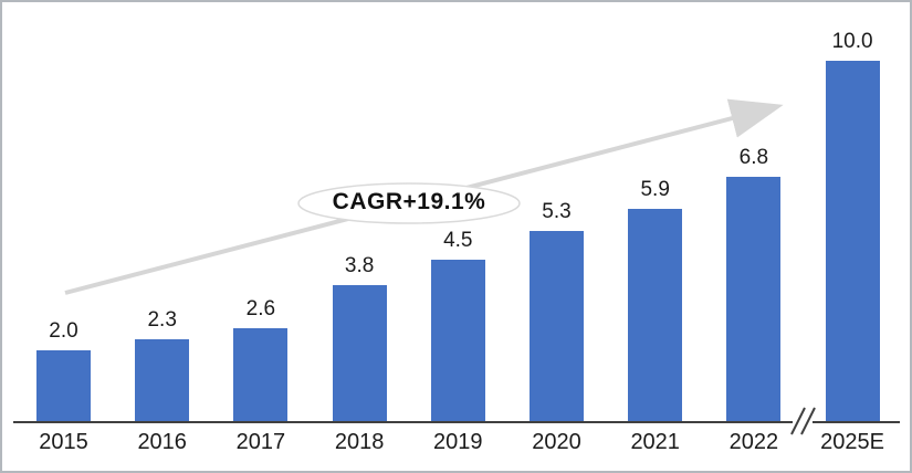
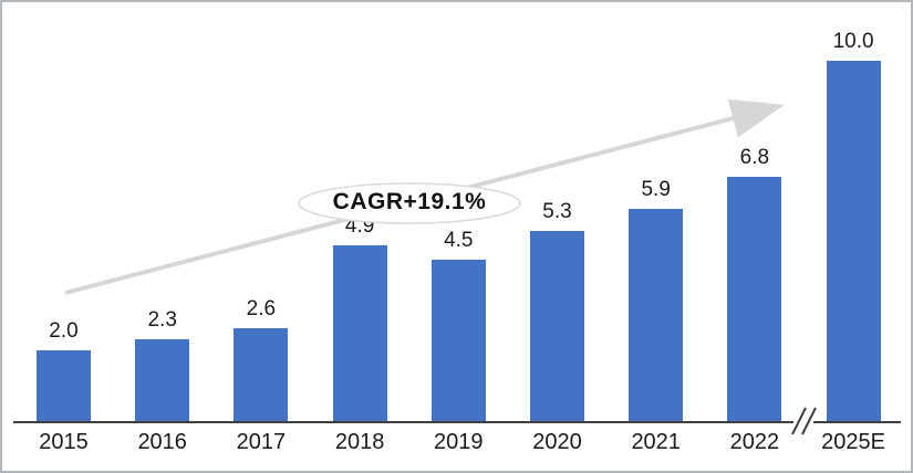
2018: 3.8 -> 4.9
